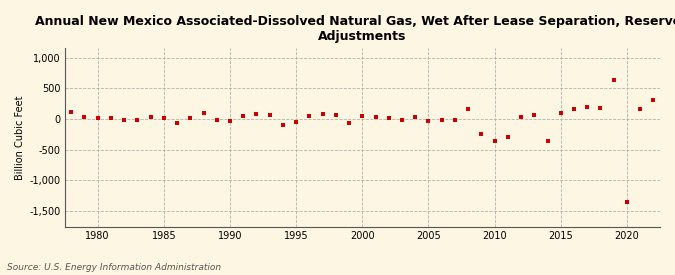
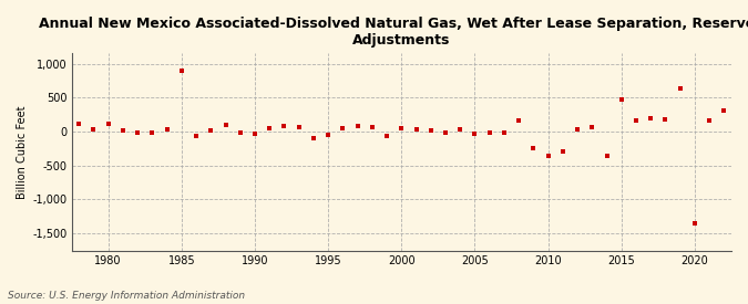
1980: 20 -> 120
1985: 10 -> 900
2015: 100 -> 480
